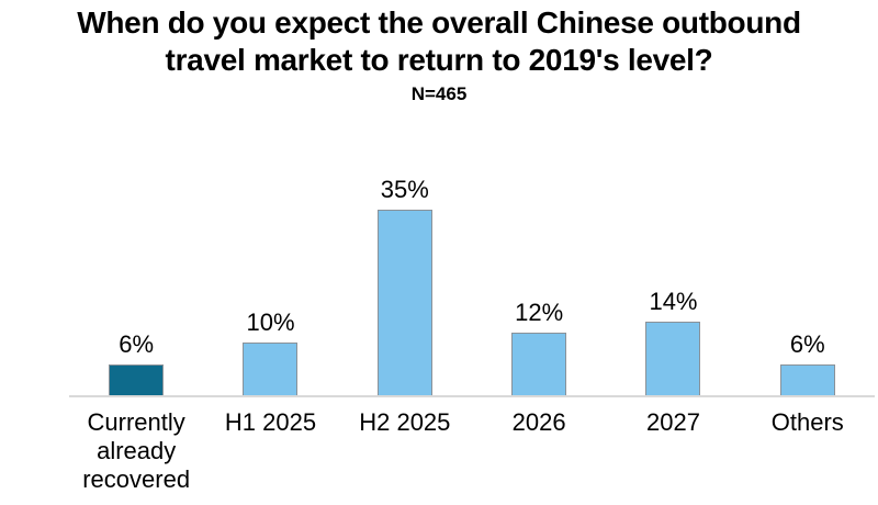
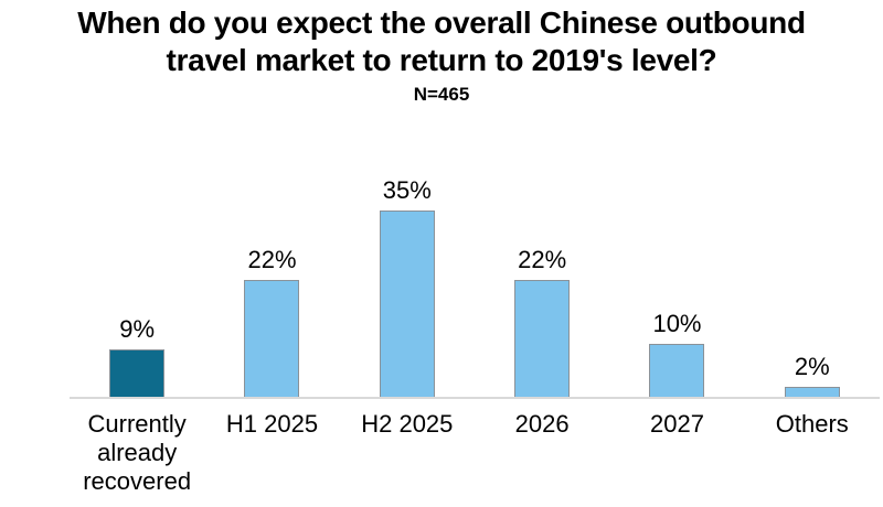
Currently already recovered: 6% -> 9%
H1 2025: 10% -> 22%
2026: 12% -> 22%
2027: 14% -> 10%
Others: 6% -> 2%
